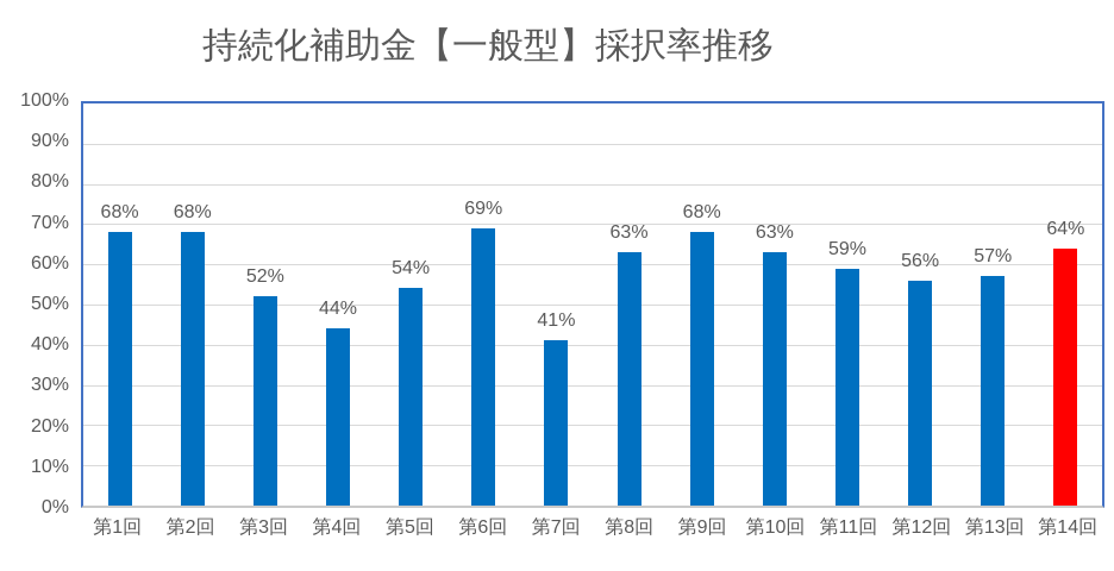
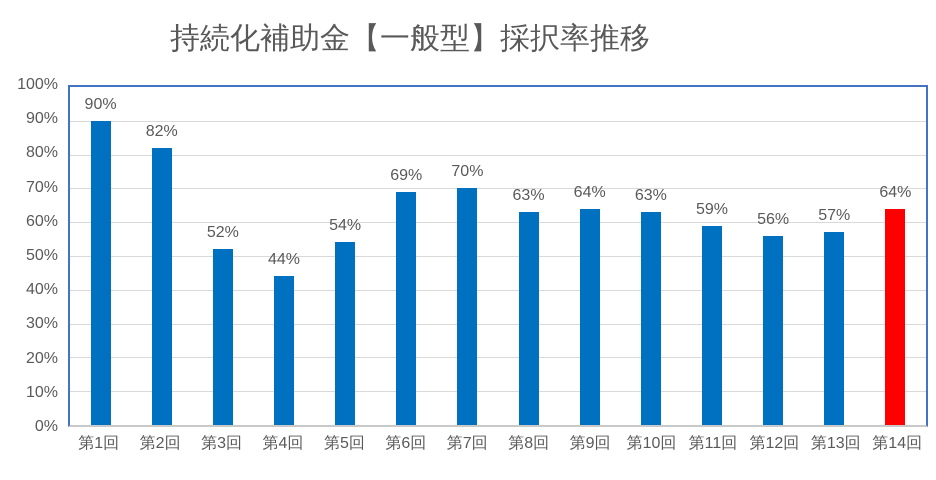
第1回: 68% -> 90%
第2回: 68% -> 82%
第7回: 41% -> 70%
第9回: 68% -> 64%
